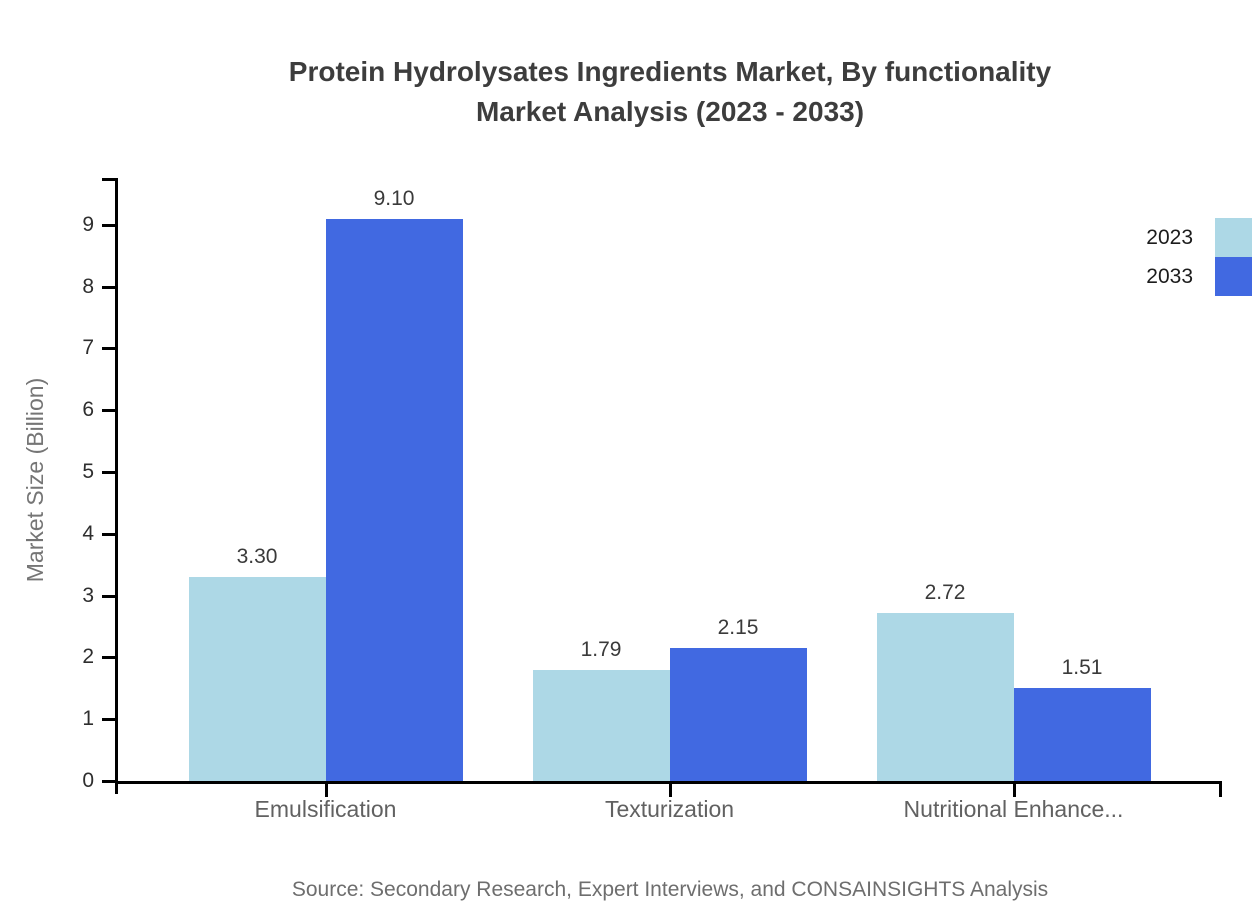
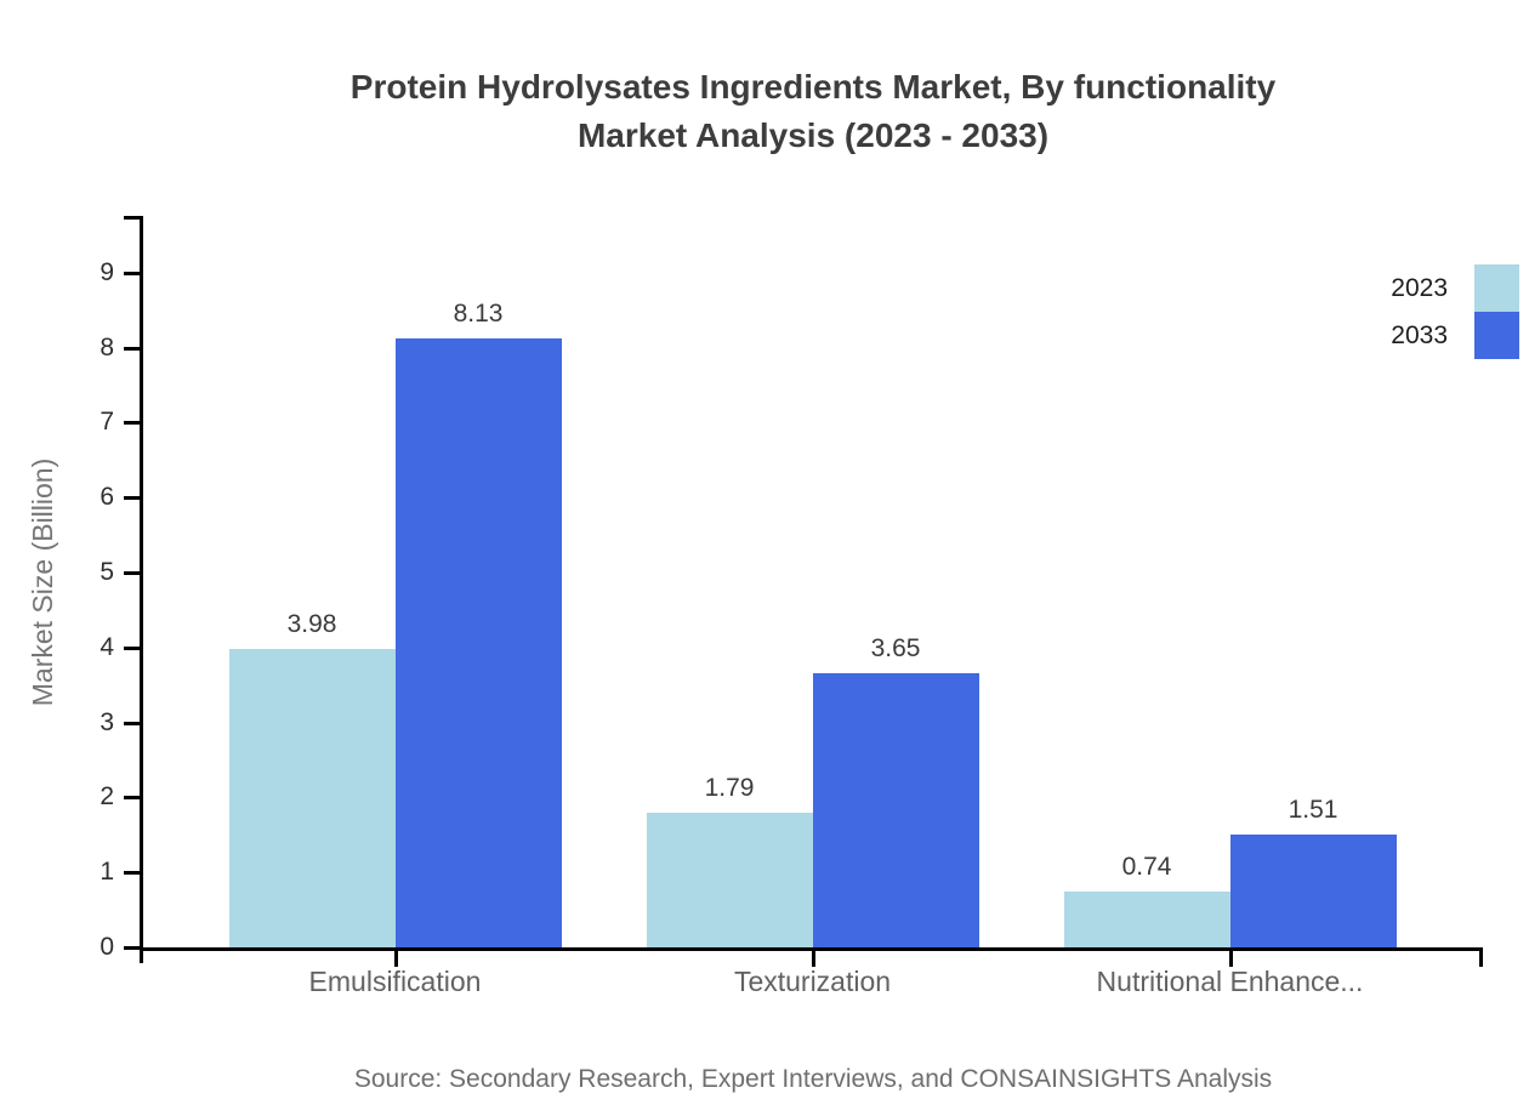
2023/Emulsification: 3.30 -> 3.98
2033/Emulsification: 9.10 -> 8.13
2033/Texturization: 2.15 -> 3.65
2023/Nutritional Enhance...: 2.72 -> 0.74
